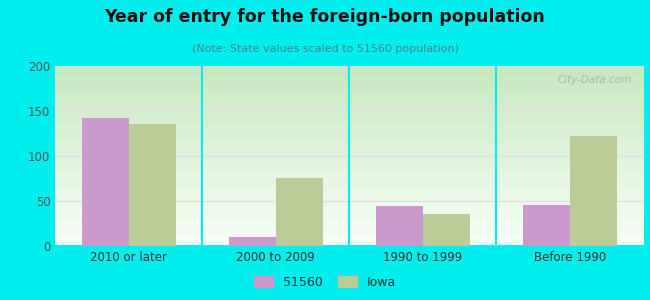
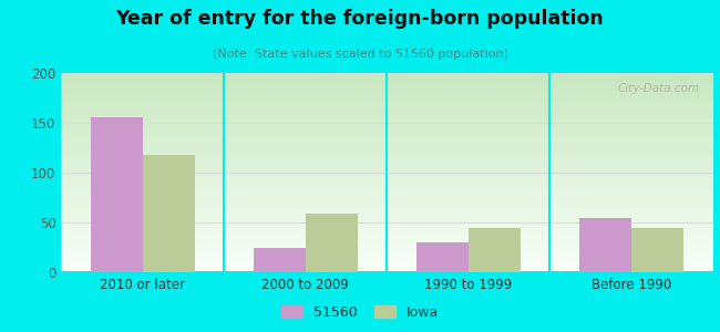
51560/2010 or later: 142 -> 156
Iowa/2010 or later: 136 -> 118
51560/2000 to 2009: 10 -> 24
Iowa/2000 to 2009: 76 -> 59
51560/1990 to 1999: 44 -> 30
Iowa/1990 to 1999: 36 -> 45
51560/Before 1990: 46 -> 55
Iowa/Before 1990: 122 -> 45
